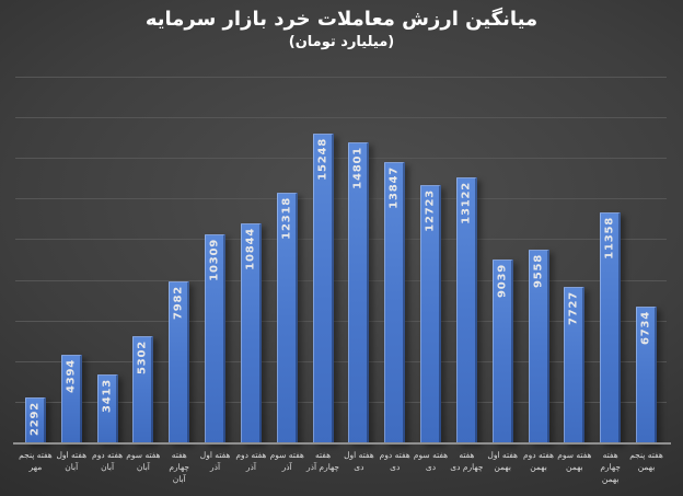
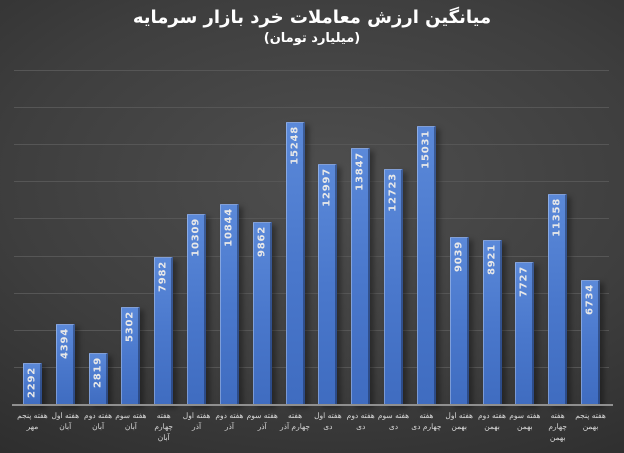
هفته دوم آبان: 3413 -> 2819
هفته سوم آذر: 12318 -> 9862
هفته اول دی: 14801 -> 12997
هفته چهارم دی: 13122 -> 15031
هفته دوم بهمن: 9558 -> 8921
